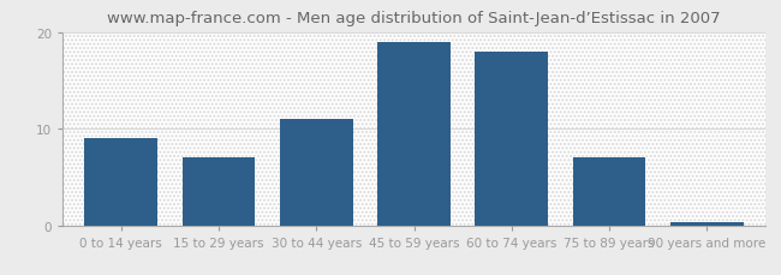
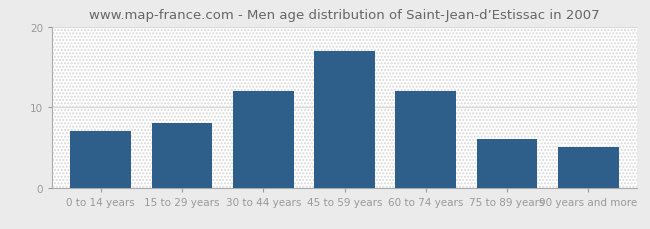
0 to 14 years: 9.0 -> 7.0
15 to 29 years: 7.0 -> 8.0
30 to 44 years: 11.0 -> 12.0
45 to 59 years: 19.0 -> 17.0
60 to 74 years: 18.0 -> 12.0
75 to 89 years: 7.0 -> 6.0
90 years and more: 0.3 -> 5.0
